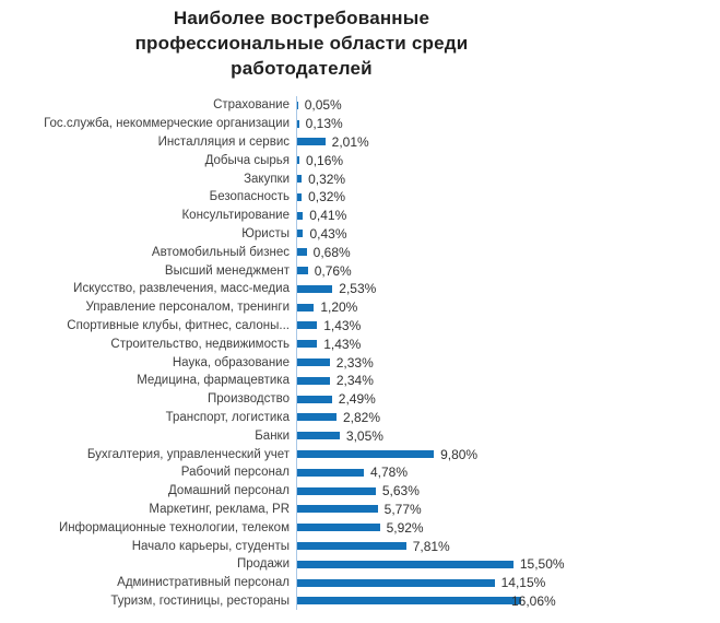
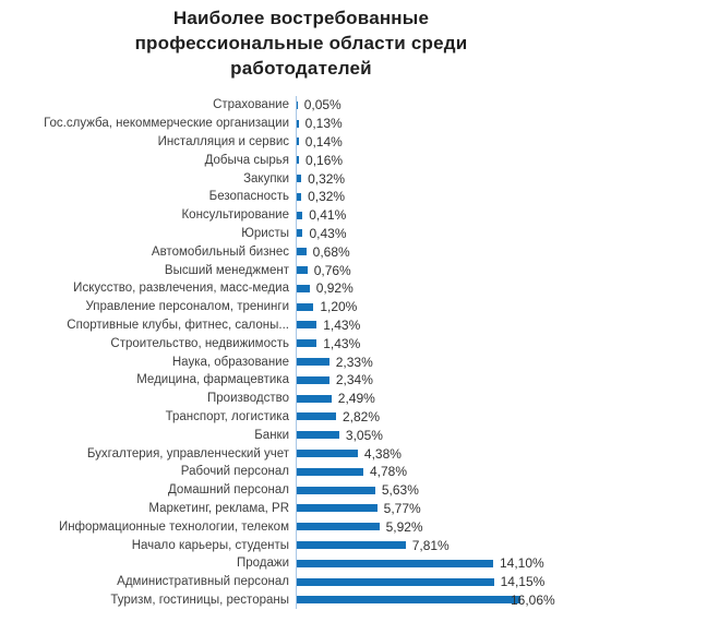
Инсталляция и сервис: 2,01% -> 0,14%
Искусство, развлечения, масс-медиа: 2,53% -> 0,92%
Бухгалтерия, управленческий учет: 9,80% -> 4,38%
Продажи: 15,50% -> 14,10%
